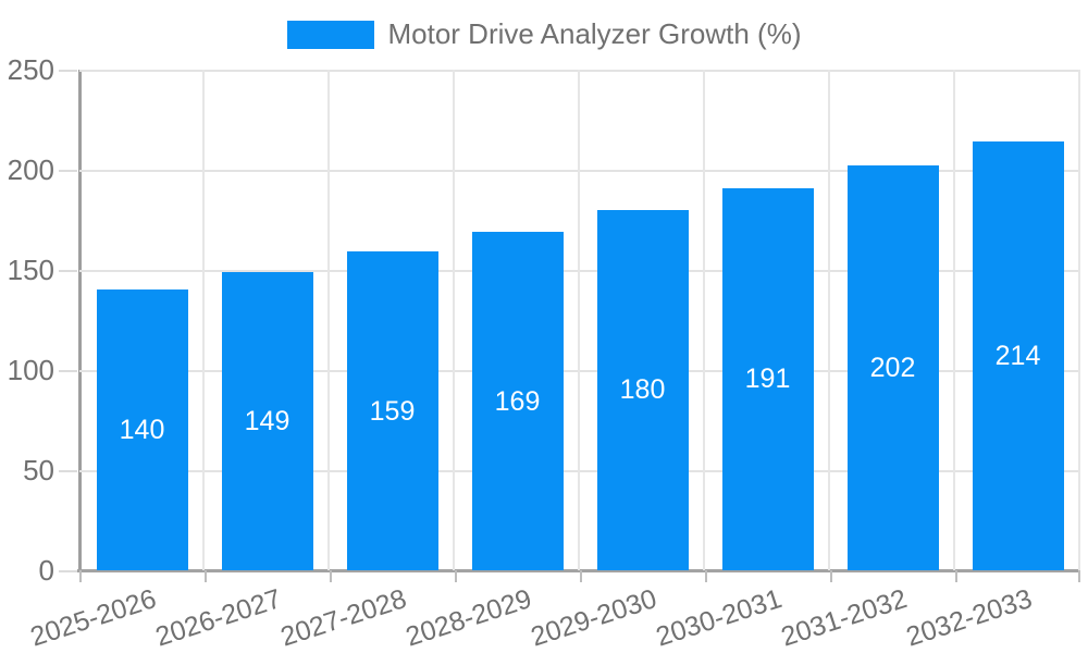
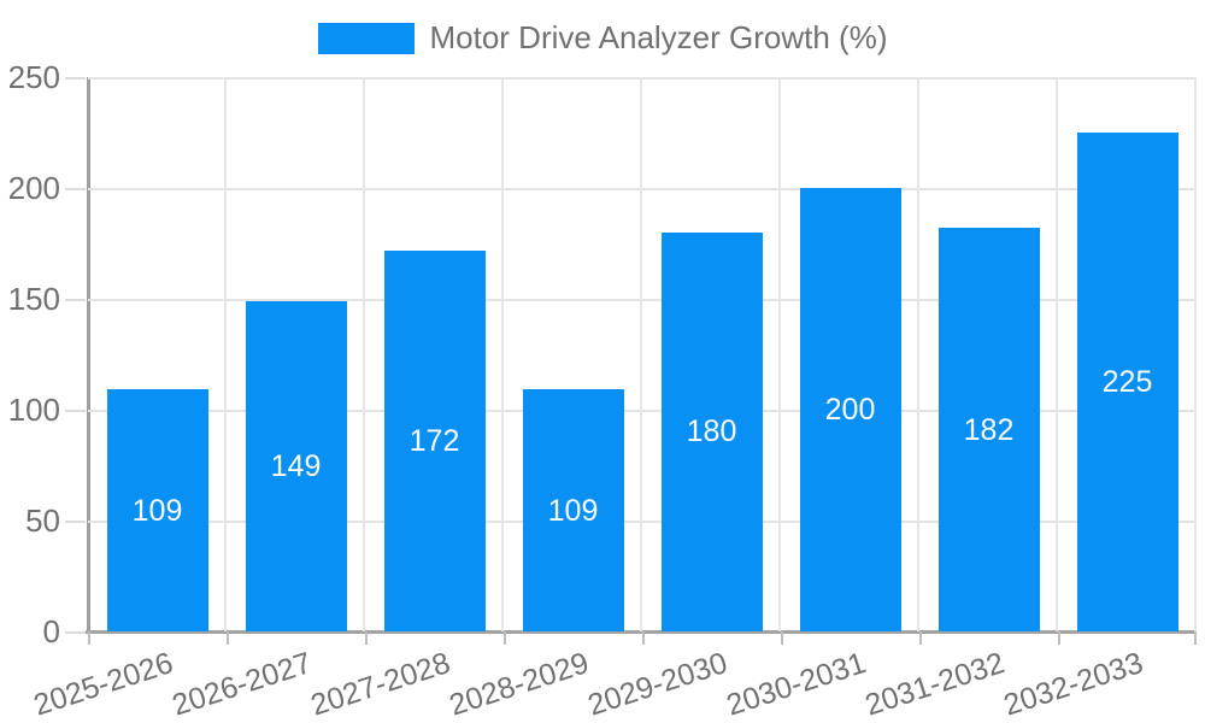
2025-2026: 140 -> 109
2027-2028: 159 -> 172
2028-2029: 169 -> 109
2030-2031: 191 -> 200
2031-2032: 202 -> 182
2032-2033: 214 -> 225
